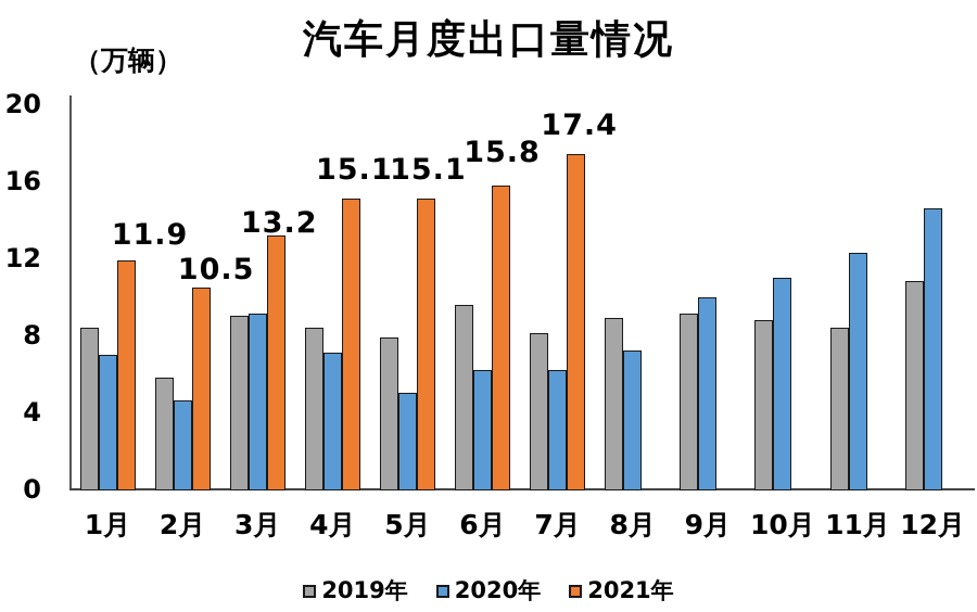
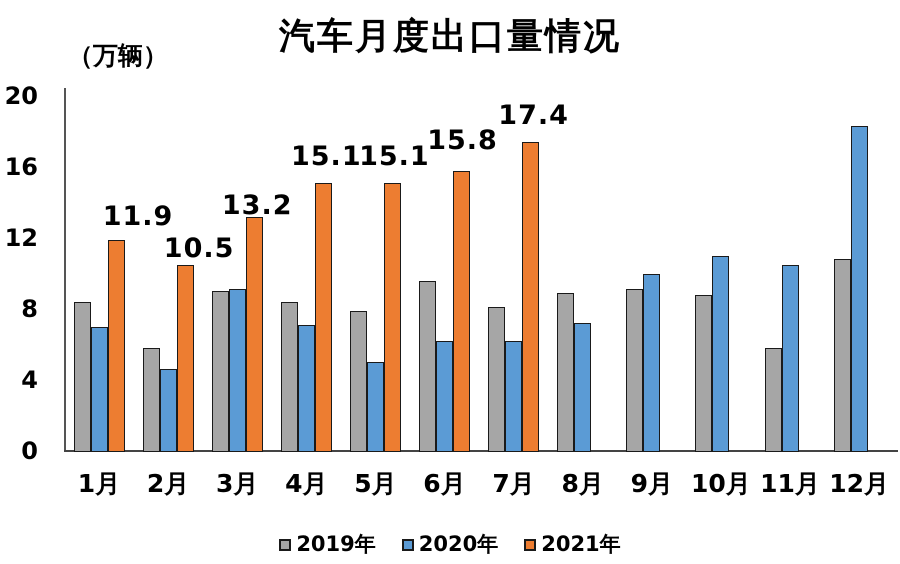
2019年/11月: 8.4 -> 5.8
2020年/11月: 12.3 -> 10.5
2020年/12月: 14.6 -> 18.3
